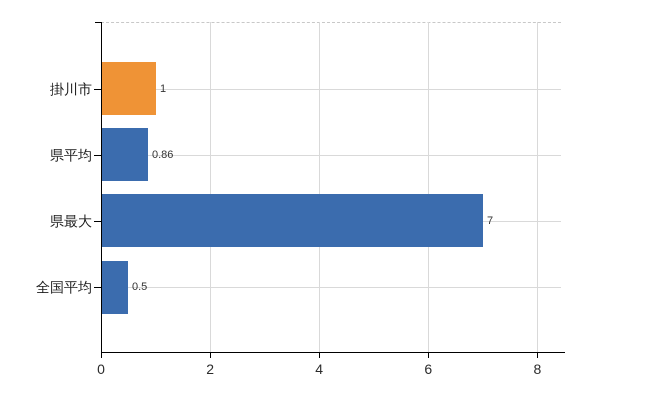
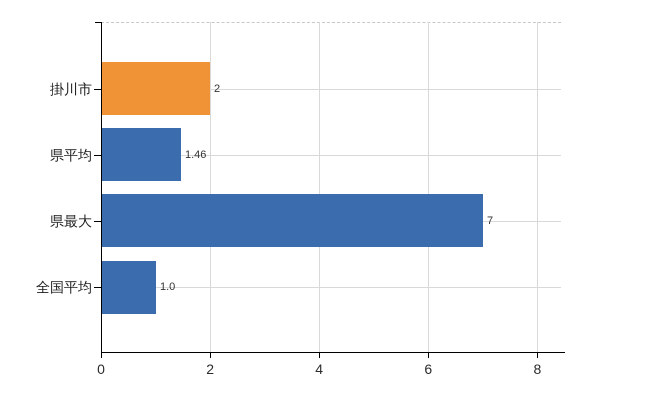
掛川市: 1 -> 2
県平均: 0.86 -> 1.46
全国平均: 0.5 -> 1.0
